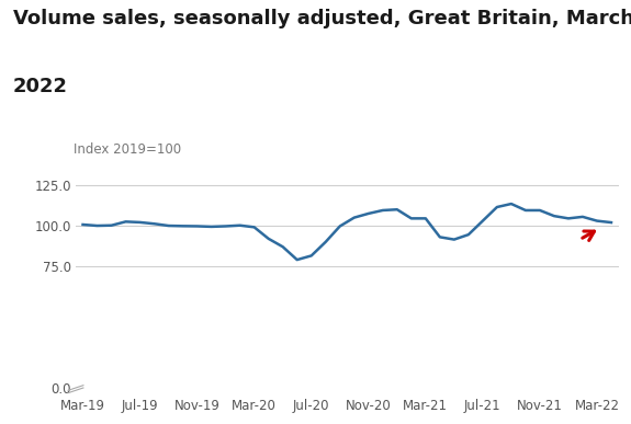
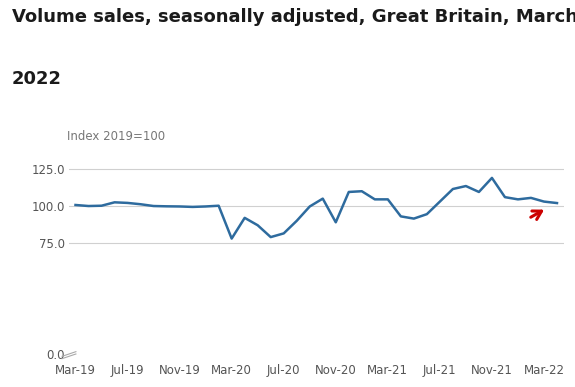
Mar-20: 99 -> 78
Nov-20: 108 -> 89
Nov-21: 110 -> 119
